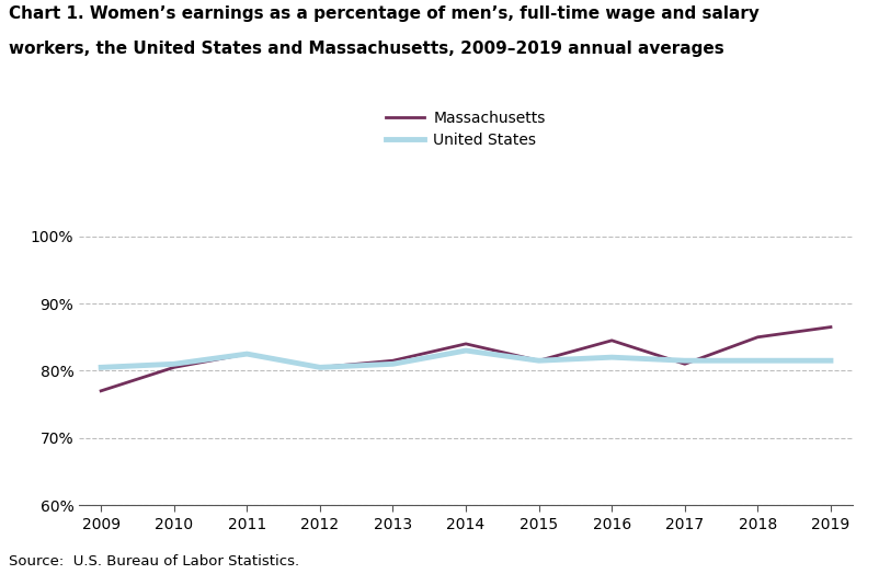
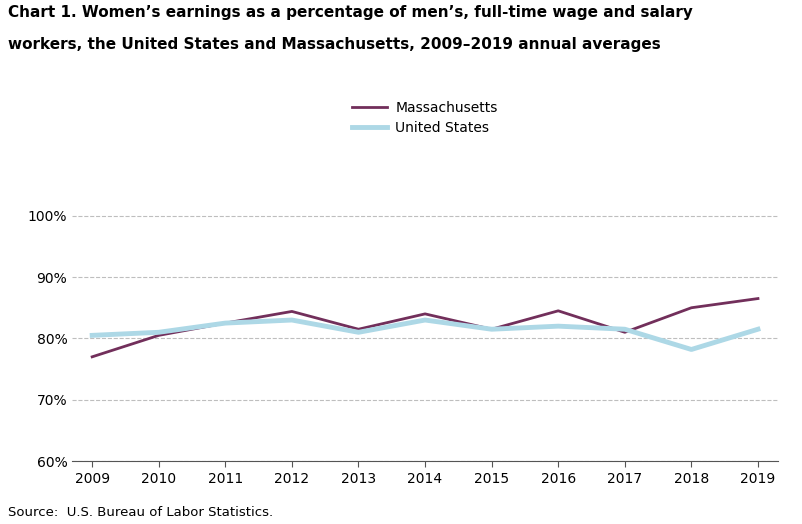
Massachusetts/2012: 80.5% -> 84.4%
United States/2012: 80.5% -> 83.0%
United States/2018: 81.5% -> 78.2%
